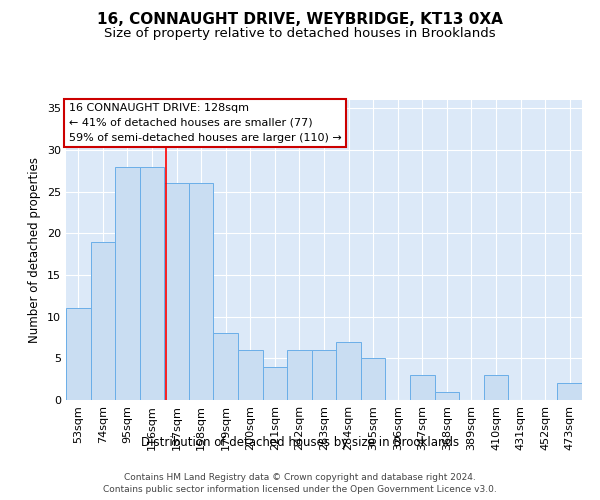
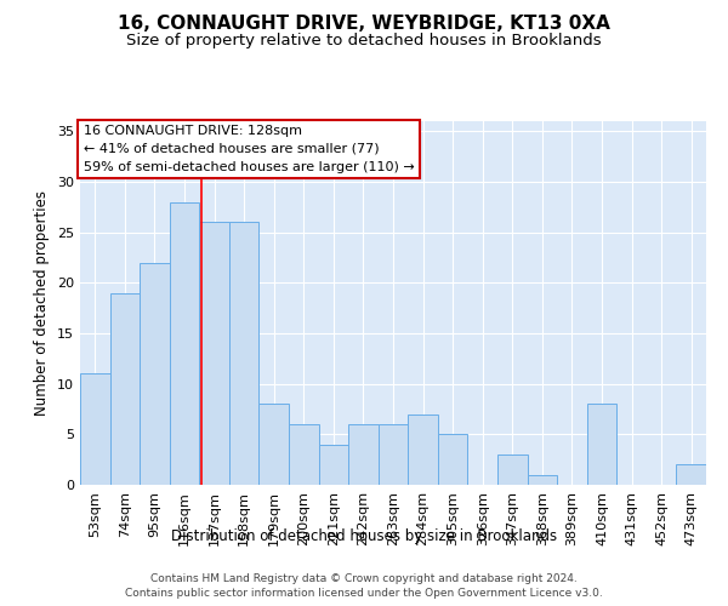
95sqm: 28 -> 22
410sqm: 3 -> 8
